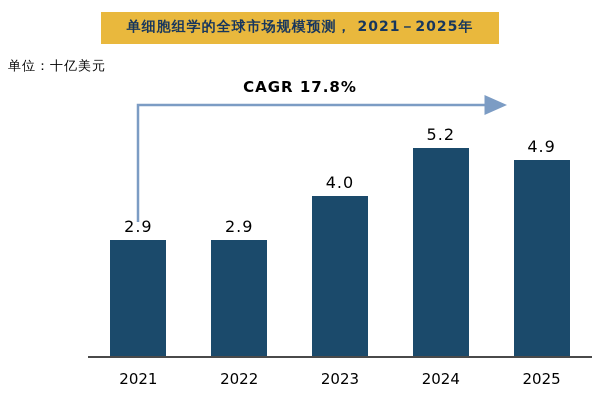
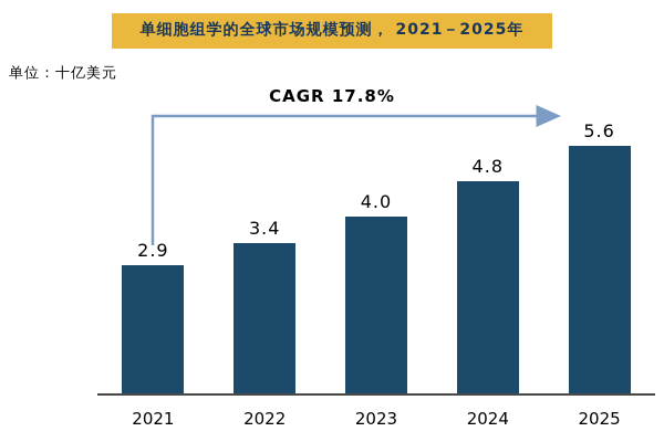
2022: 2.9 -> 3.4
2024: 5.2 -> 4.8
2025: 4.9 -> 5.6
